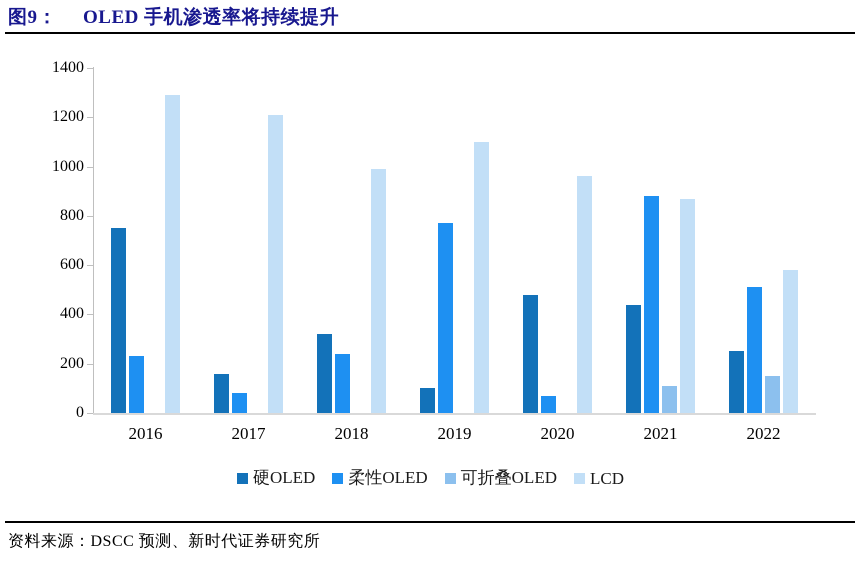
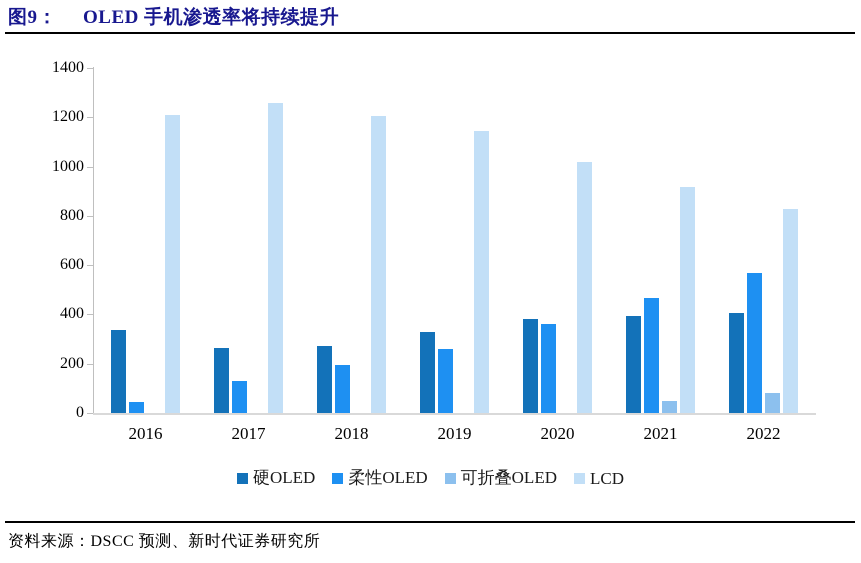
硬OLED/2016: 750 -> 340
柔性OLED/2016: 230 -> 40
LCD/2016: 1290 -> 1210
硬OLED/2017: 160 -> 260
柔性OLED/2017: 80 -> 130
LCD/2017: 1210 -> 1260
硬OLED/2018: 320 -> 270
柔性OLED/2018: 240 -> 200
LCD/2018: 990 -> 1200
硬OLED/2019: 100 -> 330
柔性OLED/2019: 770 -> 260
LCD/2019: 1100 -> 1140
硬OLED/2020: 480 -> 380
柔性OLED/2020: 70 -> 360
LCD/2020: 960 -> 1020
硬OLED/2021: 440 -> 400
柔性OLED/2021: 880 -> 460
可折叠OLED/2021: 110 -> 50
LCD/2021: 870 -> 920
硬OLED/2022: 250 -> 400
柔性OLED/2022: 510 -> 570
可折叠OLED/2022: 150 -> 80
LCD/2022: 580 -> 830
